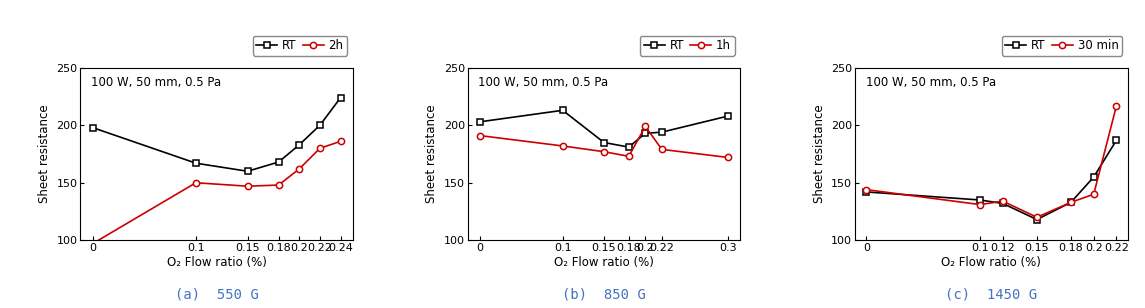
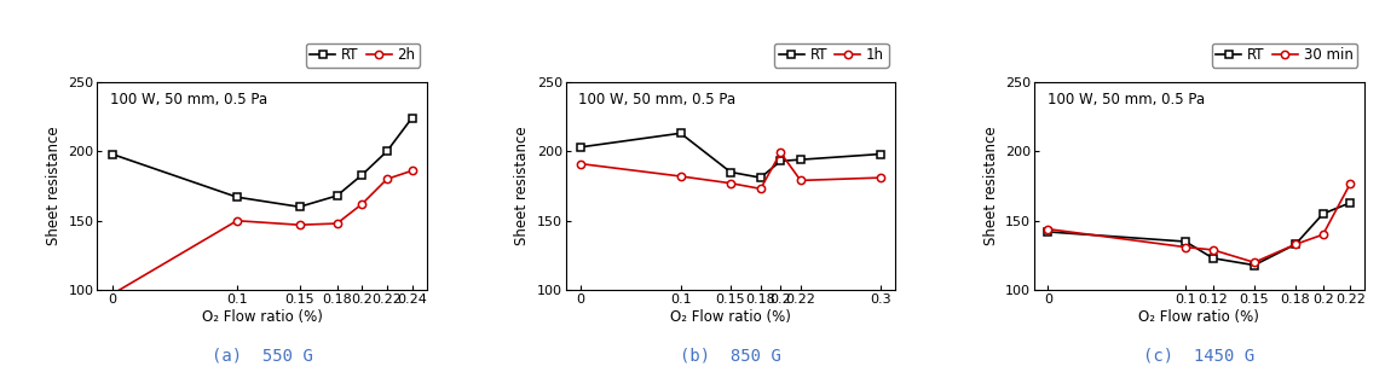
RT/0.3: 208 -> 198
1h/0.3: 172 -> 181
RT/0.12: 132 -> 123
30 min/0.12: 134 -> 129
RT/0.22: 187 -> 163
30 min/0.22: 217 -> 177
